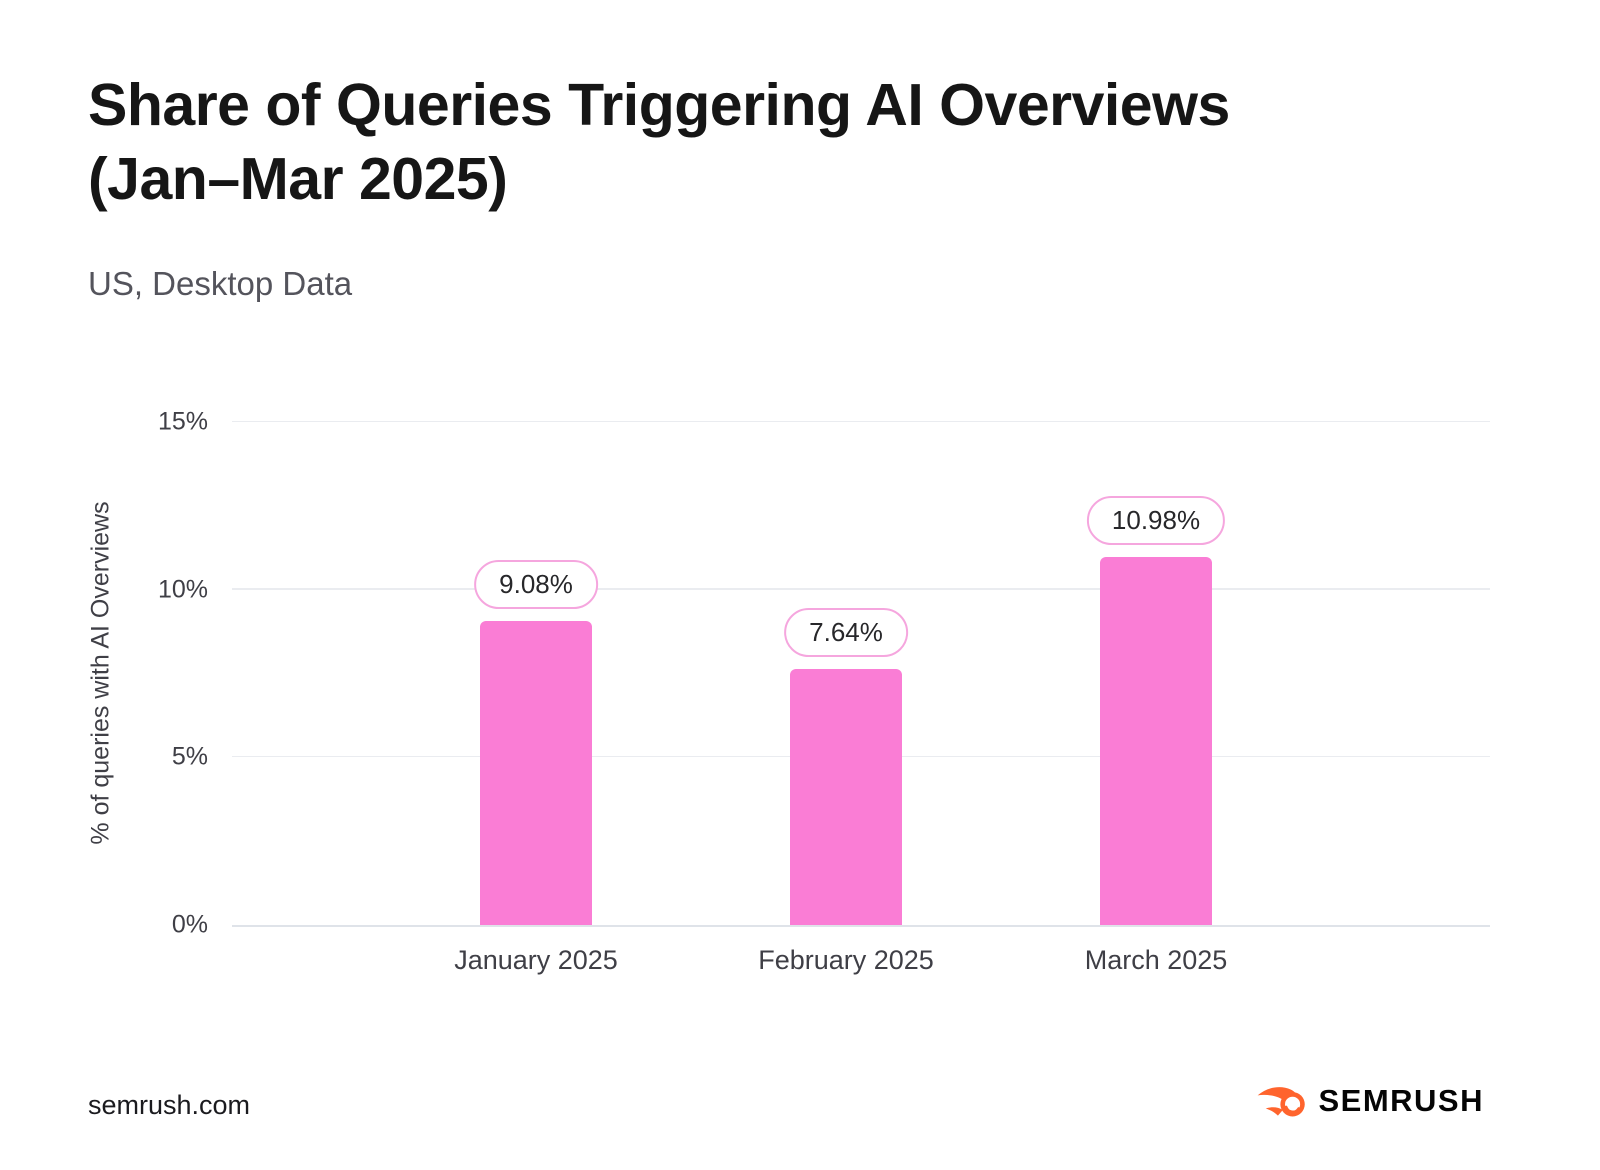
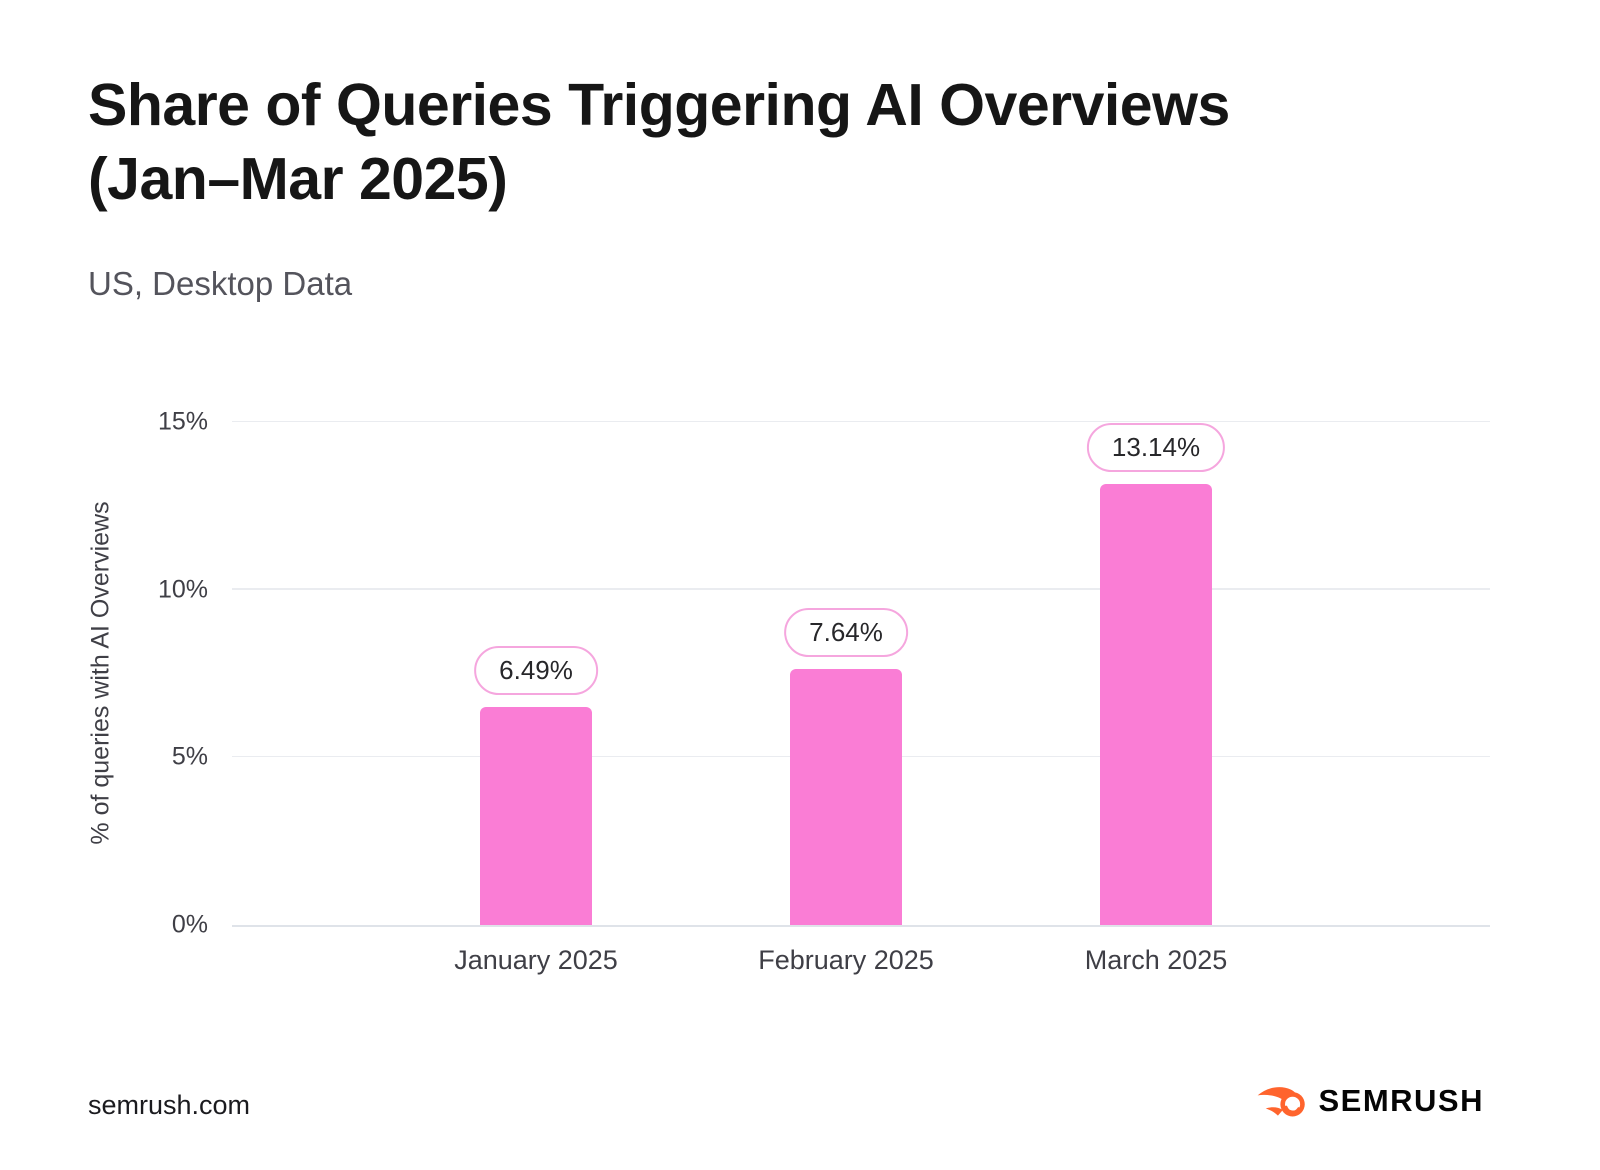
January 2025: 9.08% -> 6.49%
March 2025: 10.98% -> 13.14%
